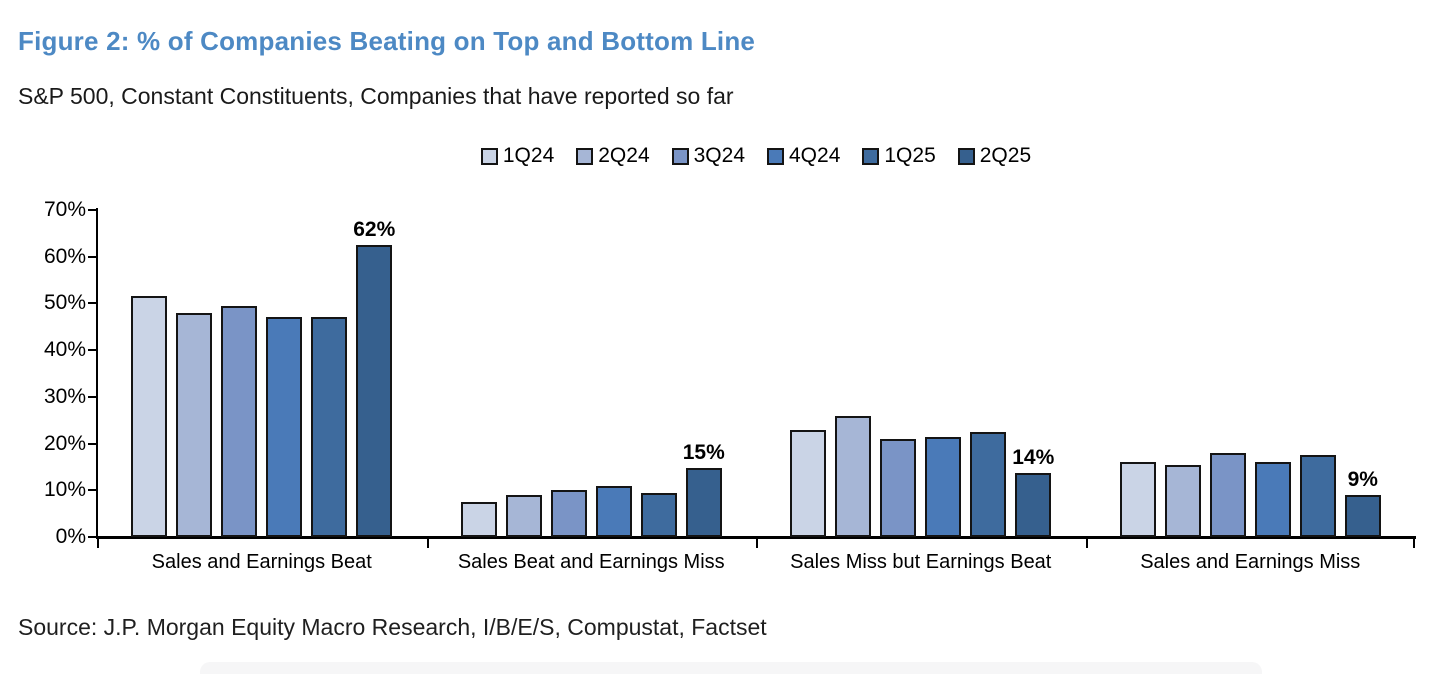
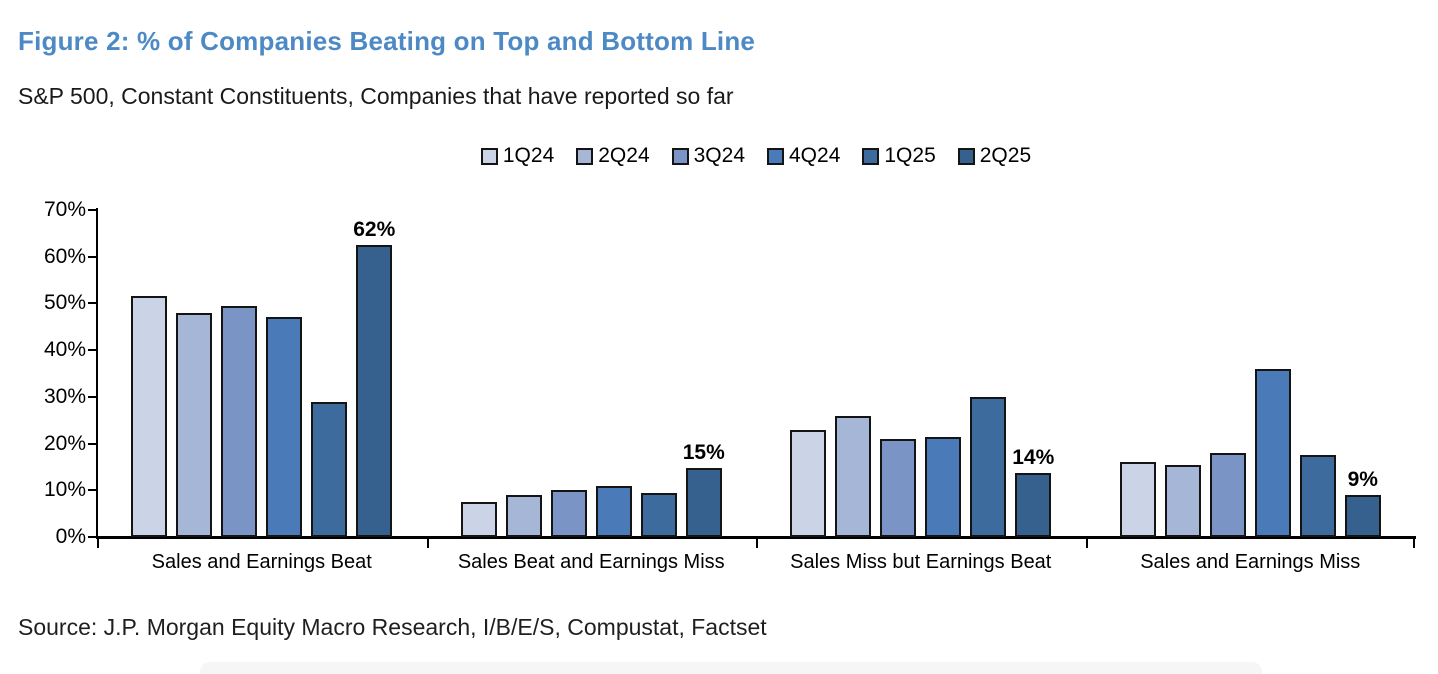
1Q25/Sales and Earnings Beat: 47% -> 29%
1Q25/Sales Miss but Earnings Beat: 22% -> 30%
4Q24/Sales and Earnings Miss: 16% -> 36%
